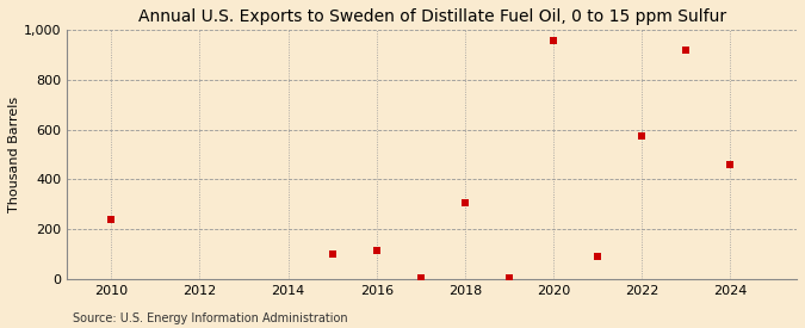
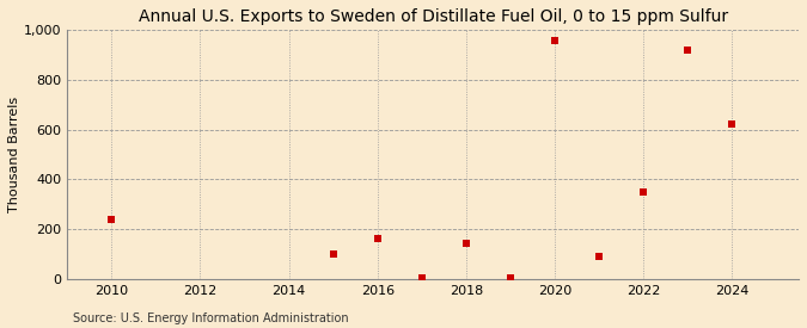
2016: 115 -> 160
2018: 305 -> 145
2022: 575 -> 350
2024: 460 -> 620
